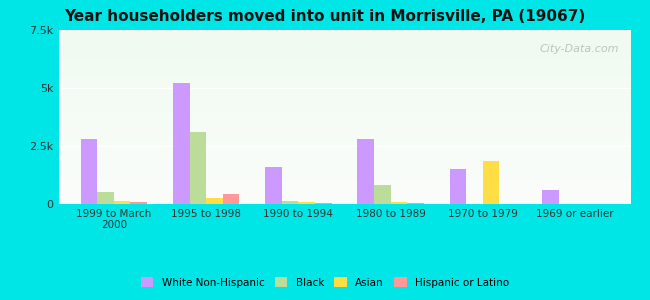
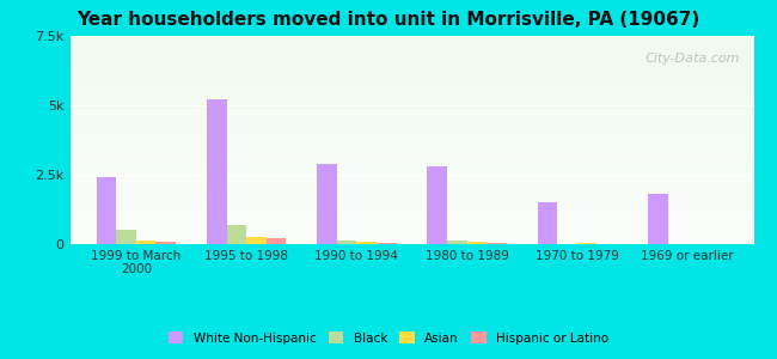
White Non-Hispanic/1999 to March 2000: 2.8k -> 2.4k
Black/1995 to 1998: 3.10k -> 0.70k
Hispanic or Latino/1995 to 1998: 0.45k -> 0.20k
White Non-Hispanic/1990 to 1994: 1.6k -> 2.9k
Black/1980 to 1989: 0.80k -> 0.15k
Asian/1970 to 1979: 1.85k -> 0.05k
White Non-Hispanic/1969 or earlier: 0.6k -> 1.8k
